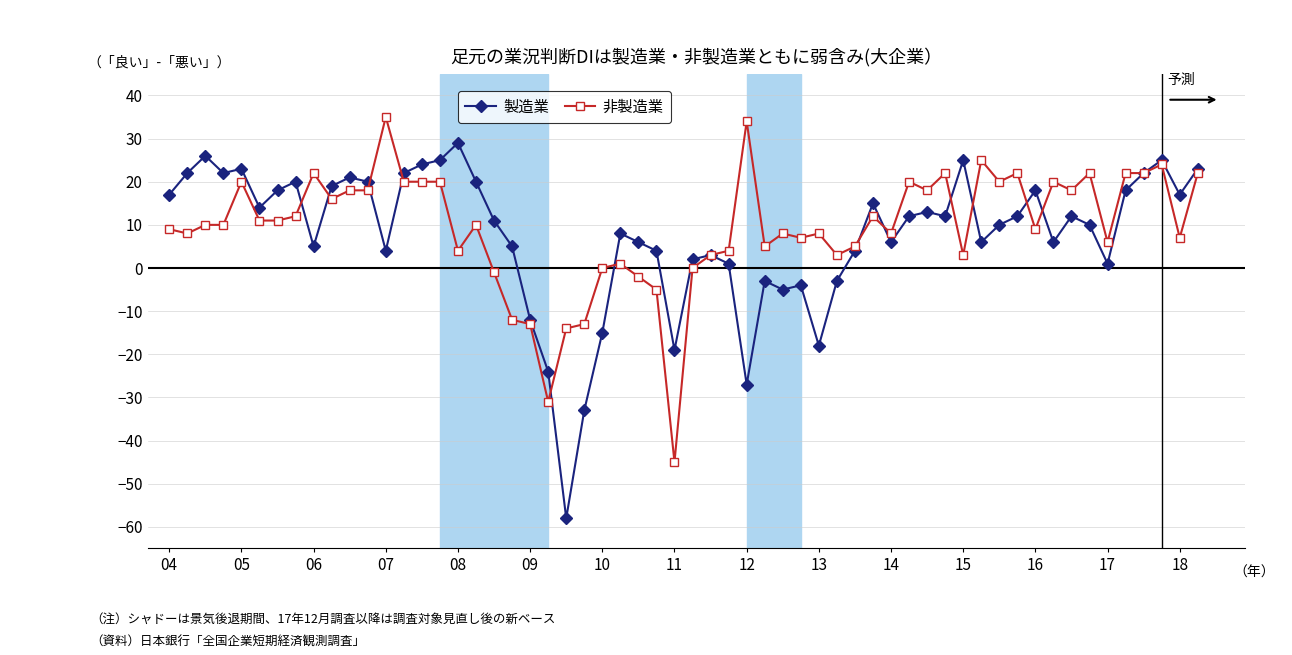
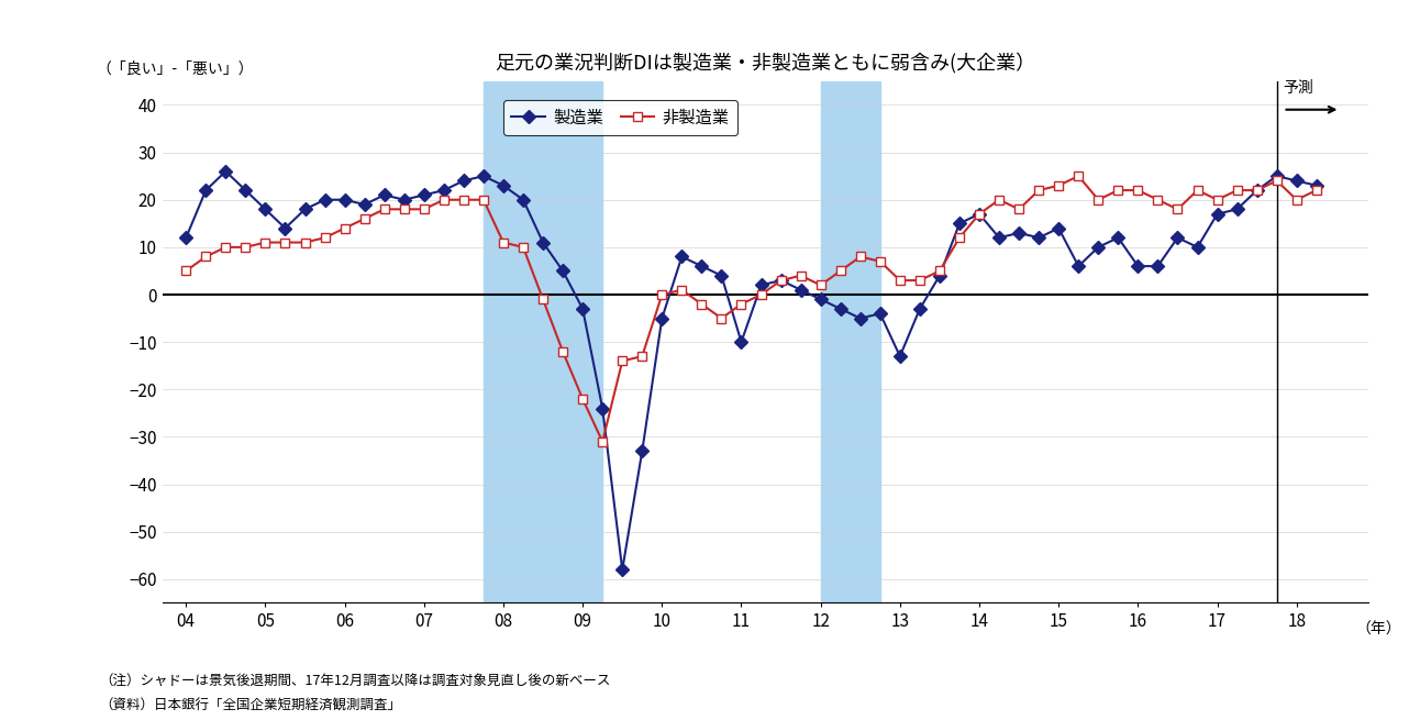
製造業/04: 17 -> 12
非製造業/04: 9 -> 5
製造業/05: 23 -> 18
非製造業/05: 20 -> 11
製造業/06: 5 -> 20
非製造業/06: 22 -> 14
製造業/07: 4 -> 21
非製造業/07: 35 -> 18
製造業/08: 29 -> 23
非製造業/08: 4 -> 11
製造業/09: -12 -> -3
非製造業/09: -13 -> -22
製造業/10: -15 -> -5
製造業/11: -19 -> -10
非製造業/11: -45 -> -2
製造業/12: -27 -> -1
非製造業/12: 34 -> 2
製造業/13: -18 -> -13
非製造業/13: 8 -> 3
製造業/14: 6 -> 17
非製造業/14: 8 -> 17
製造業/15: 25 -> 14
非製造業/15: 3 -> 23
製造業/16: 18 -> 6
非製造業/16: 9 -> 22
製造業/17: 1 -> 17
非製造業/17: 6 -> 20
製造業/18: 17 -> 24
非製造業/18: 7 -> 20
